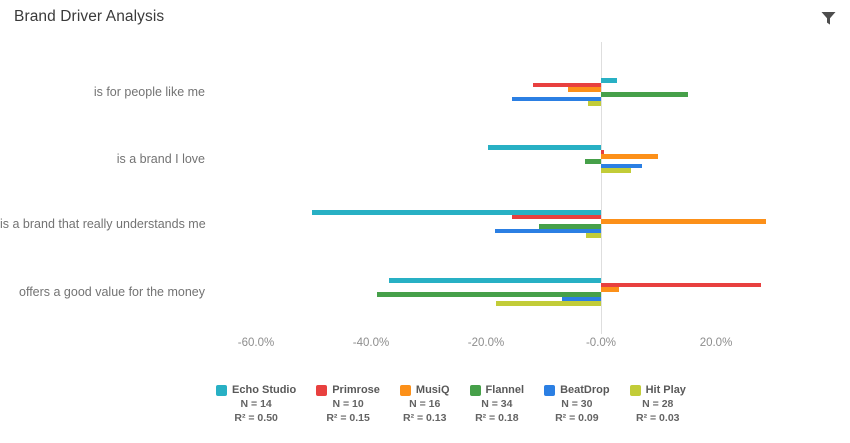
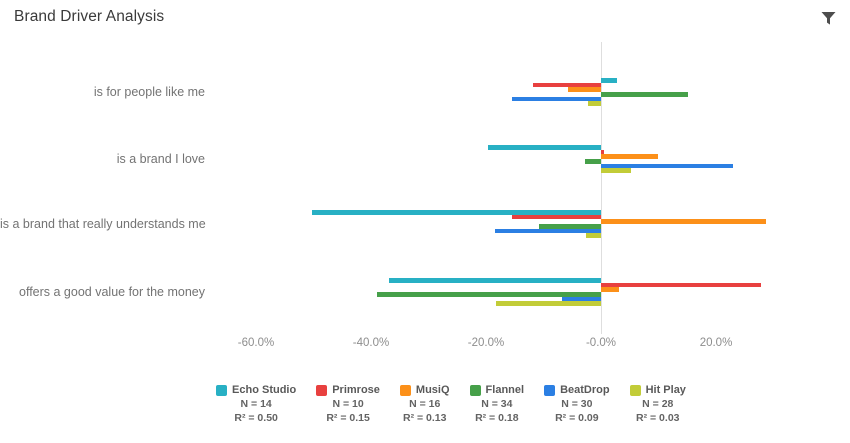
BeatDrop/is a brand I love: 7% -> 23%
